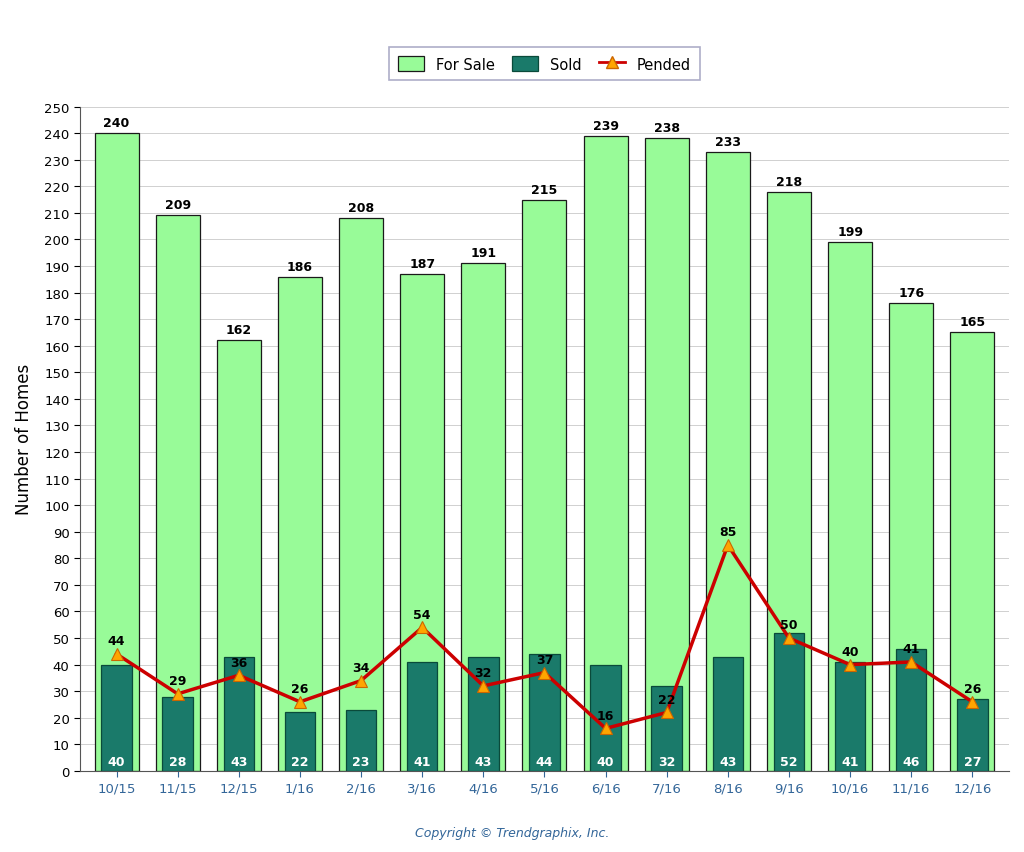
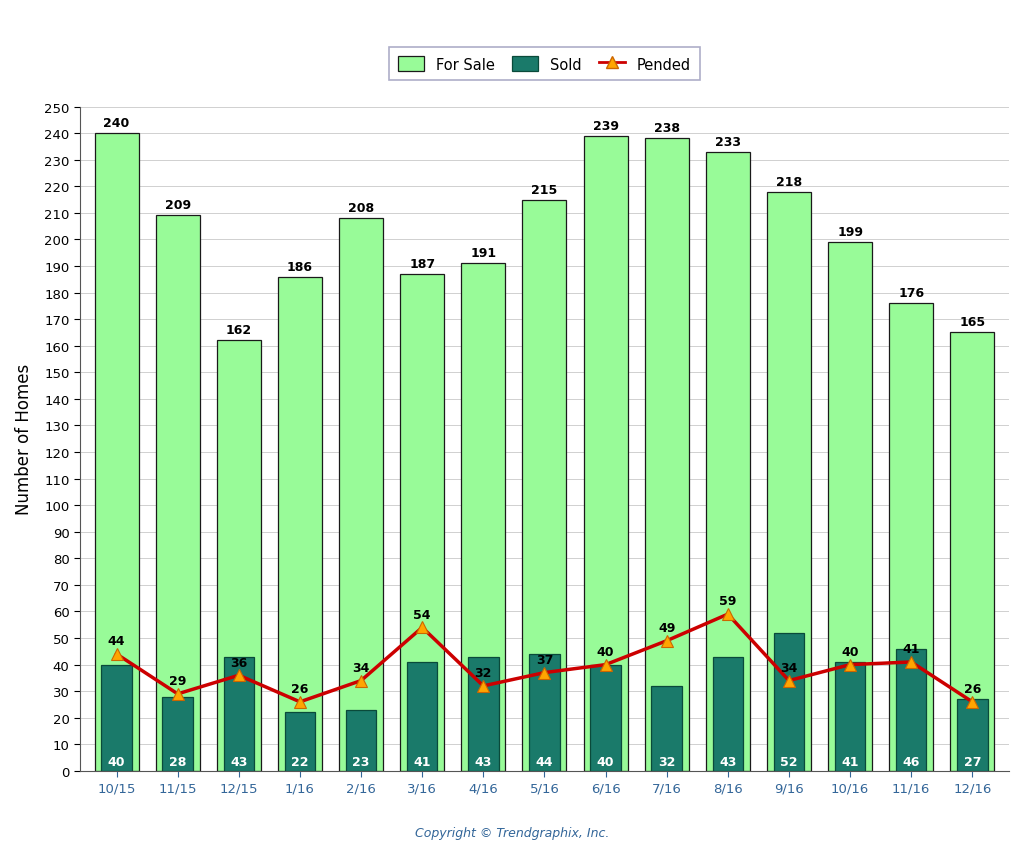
Pended/6/16: 16 -> 40
Pended/7/16: 22 -> 49
Pended/8/16: 85 -> 59
Pended/9/16: 50 -> 34
